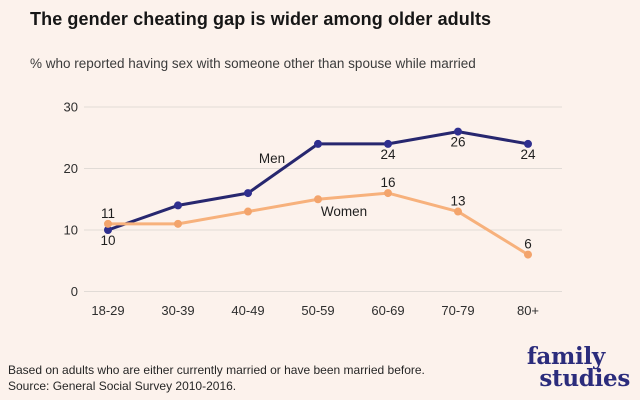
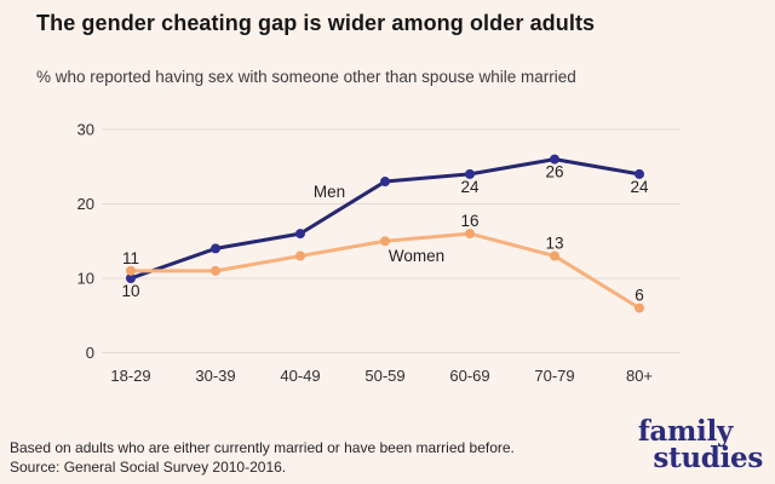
Men/50-59: 24 -> 23
